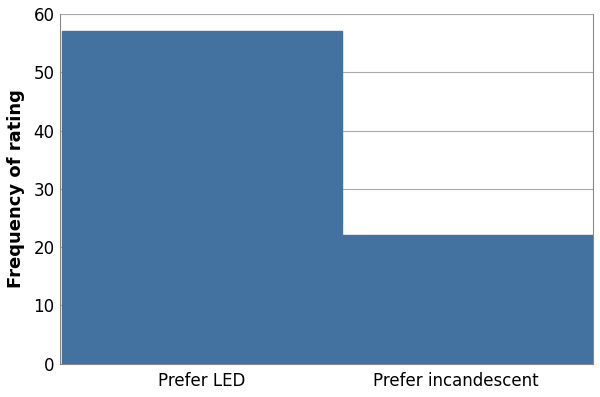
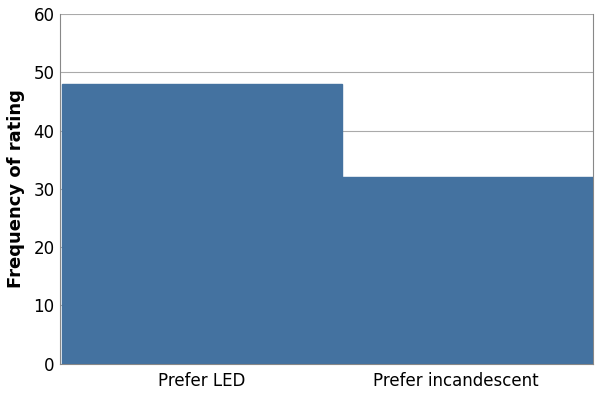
Prefer LED: 57 -> 48
Prefer incandescent: 22 -> 32
